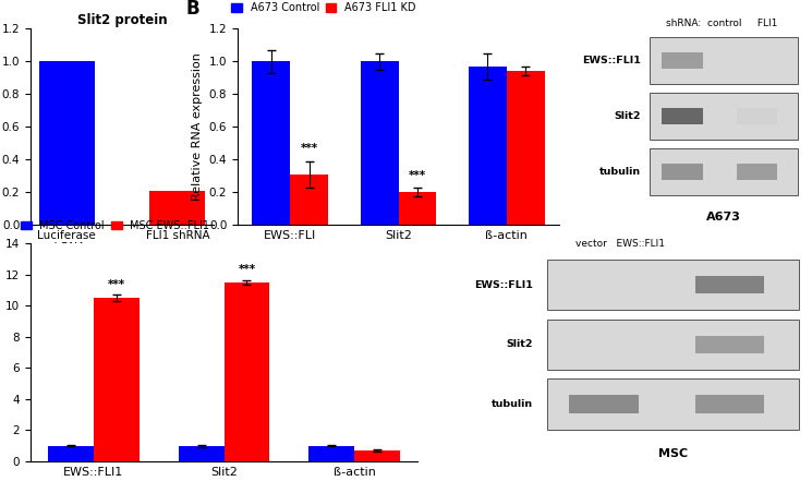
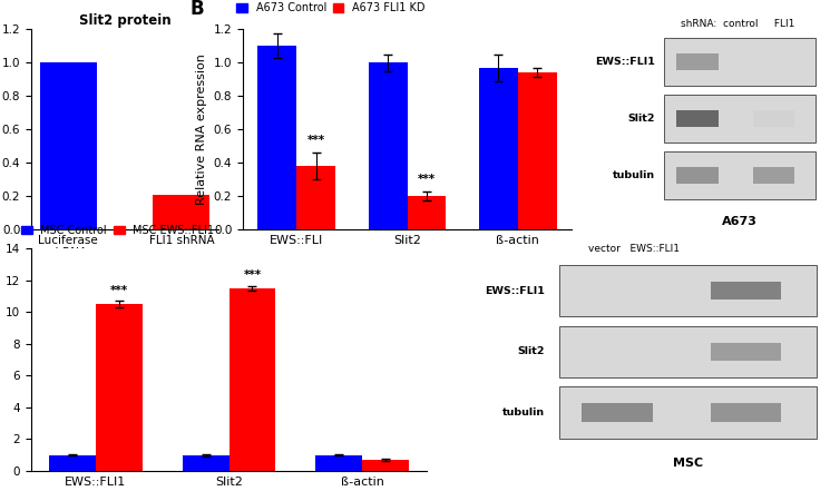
A673 Control/EWS::FLI: 1.00 -> 1.10
A673 FLI1 KD/EWS::FLI: 0.31 -> 0.38
